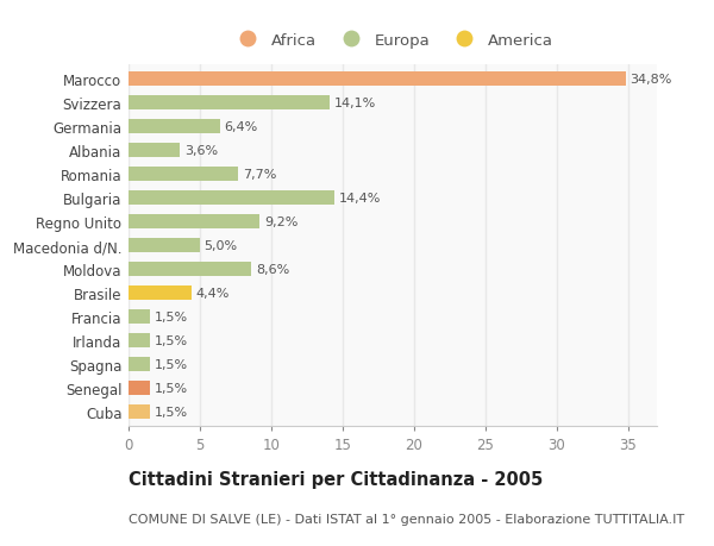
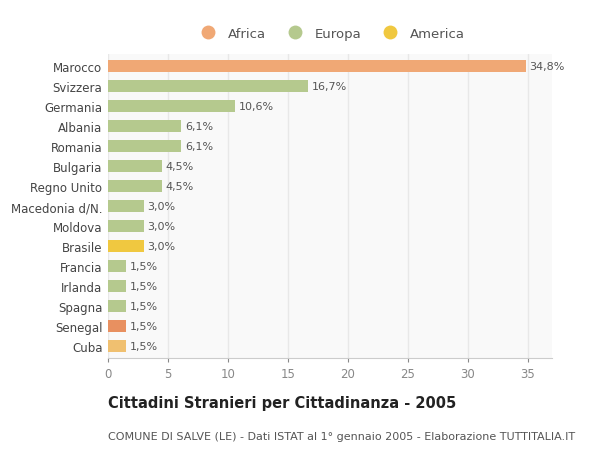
Svizzera: 14,1% -> 16,7%
Germania: 6,4% -> 10,6%
Albania: 3,6% -> 6,1%
Romania: 7,7% -> 6,1%
Bulgaria: 14,4% -> 4,5%
Regno Unito: 9,2% -> 4,5%
Macedonia d/N.: 5,0% -> 3,0%
Moldova: 8,6% -> 3,0%
Brasile: 4,4% -> 3,0%
